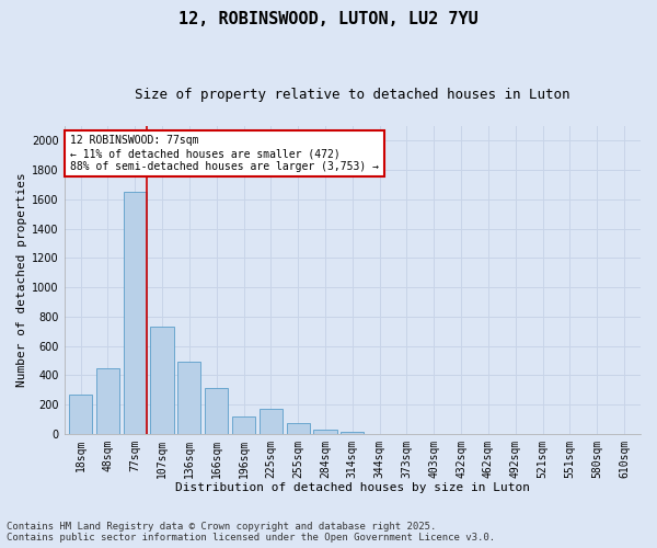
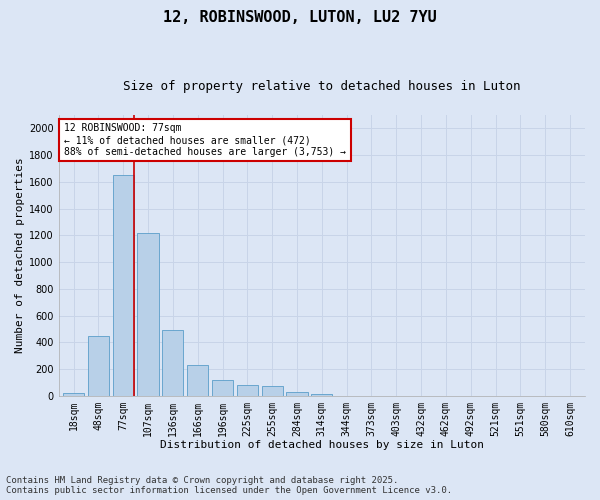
18sqm: 270 -> 20
107sqm: 730 -> 1220
166sqm: 310 -> 230
225sqm: 170 -> 80
